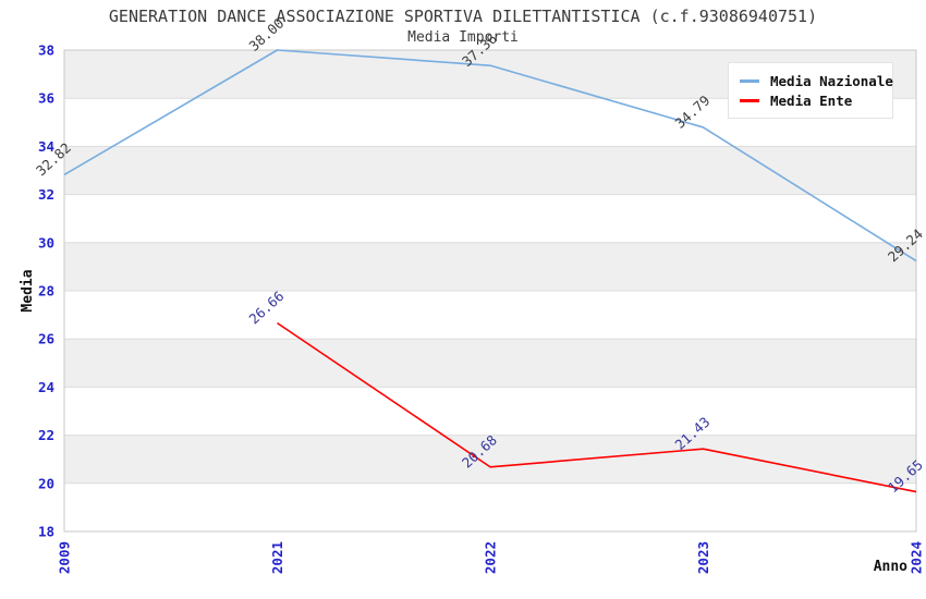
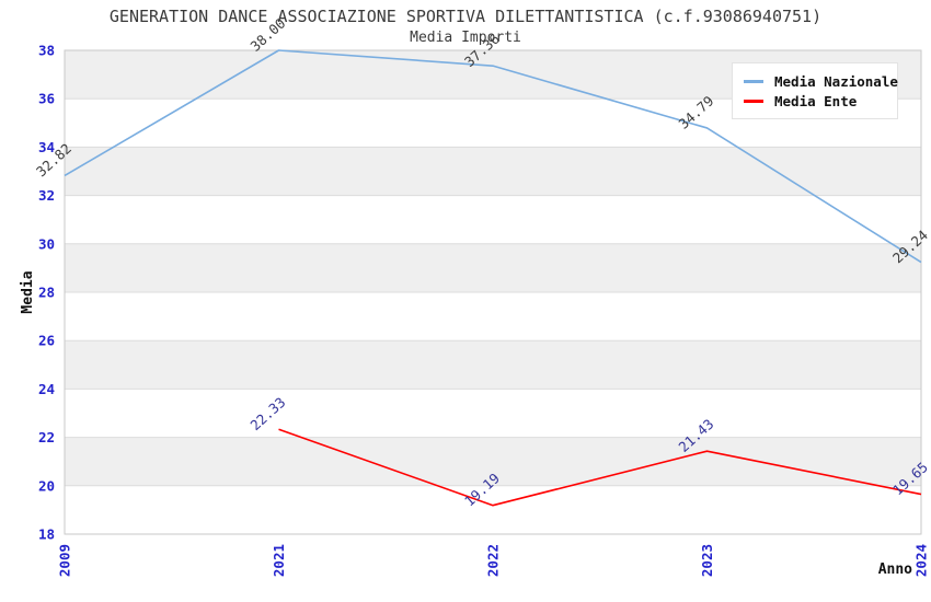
Media Ente/2021: 26.66 -> 22.33
Media Ente/2022: 20.68 -> 19.19
